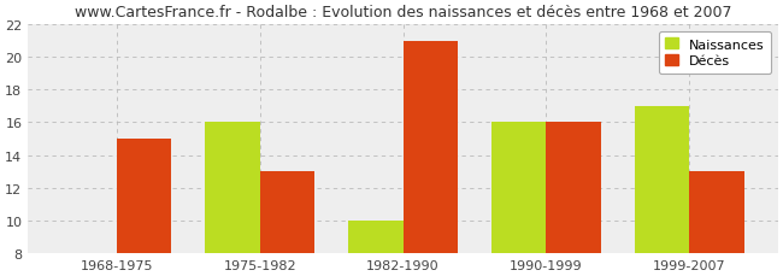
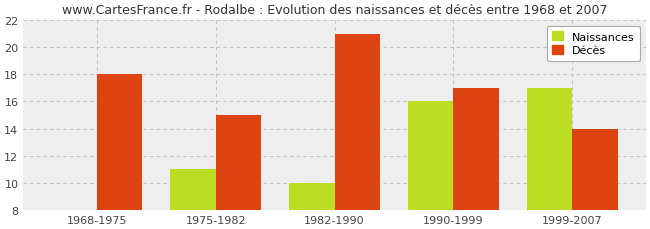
Décès/1968-1975: 15 -> 18
Naissances/1975-1982: 16 -> 11
Décès/1975-1982: 13 -> 15
Décès/1990-1999: 16 -> 17
Décès/1999-2007: 13 -> 14
